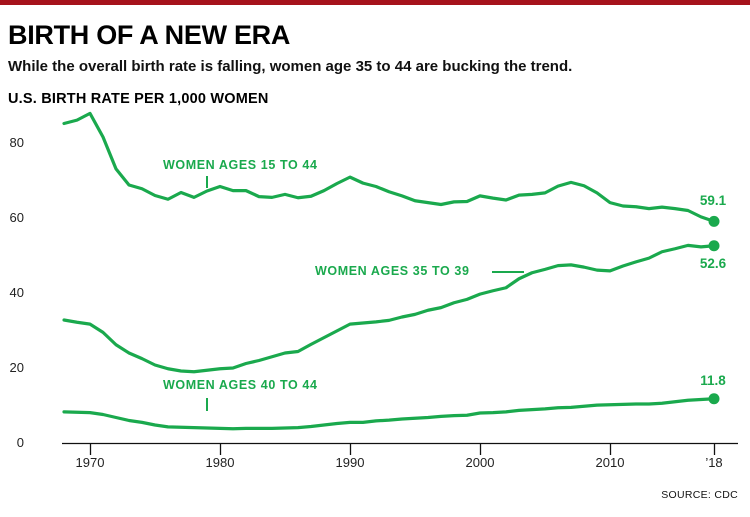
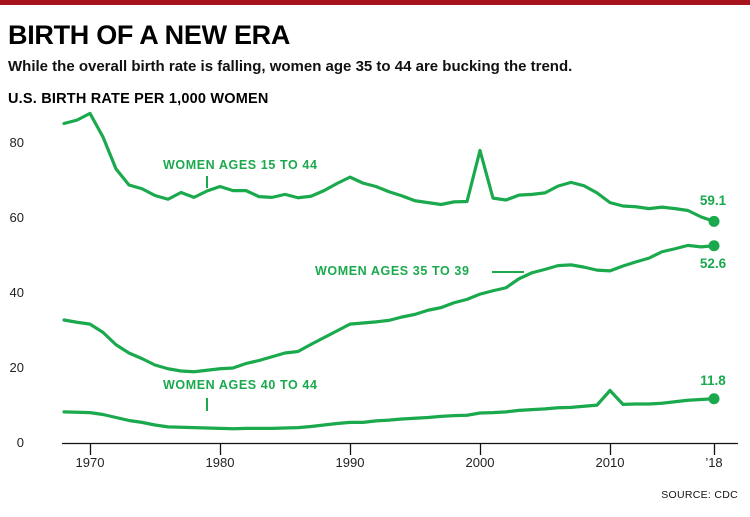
WOMEN AGES 15 TO 44/2000: 66 -> 78
WOMEN AGES 40 TO 44/2010: 10 -> 14
